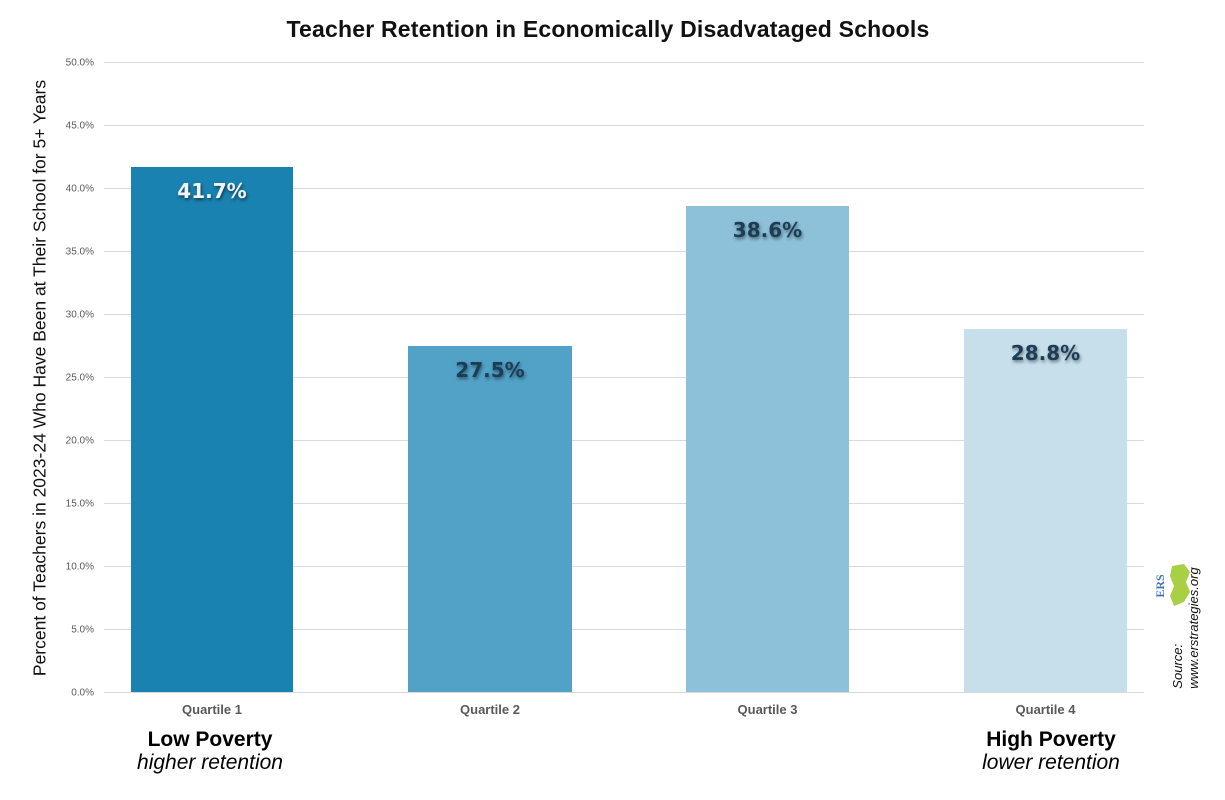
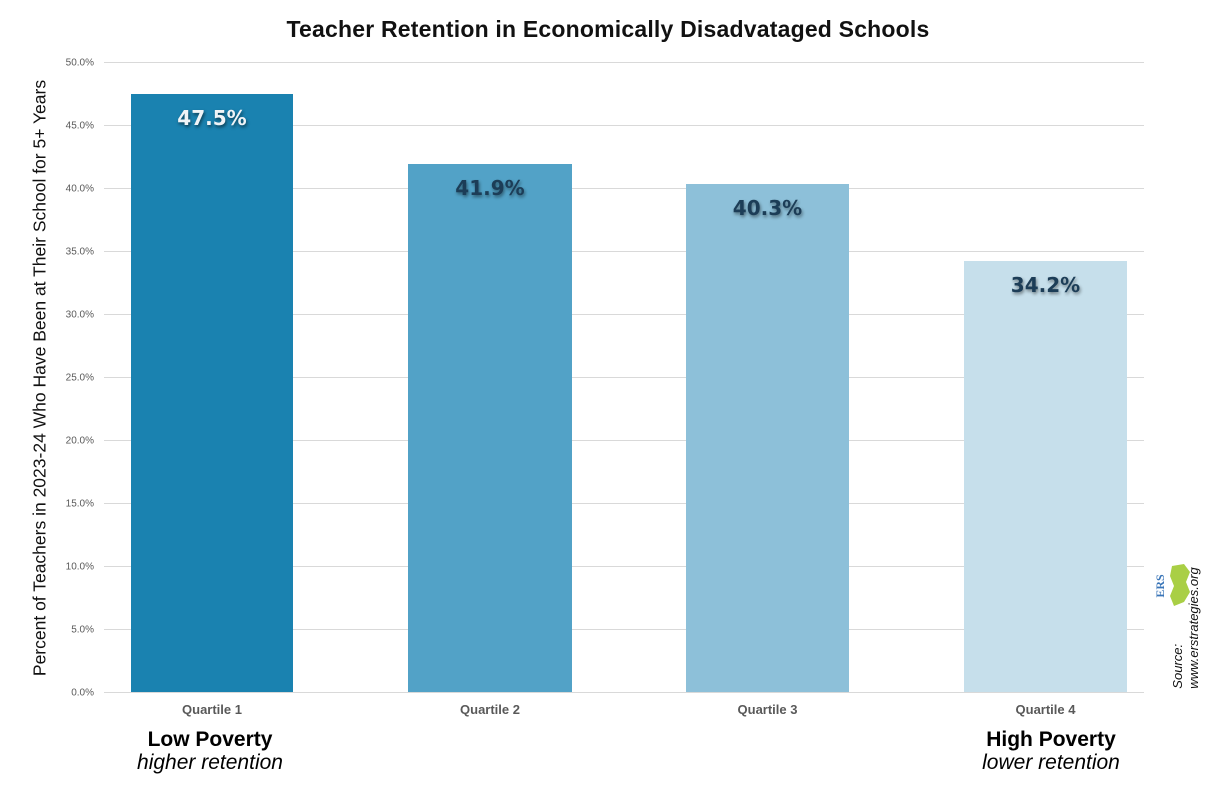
Quartile 1: 41.7% -> 47.5%
Quartile 2: 27.5% -> 41.9%
Quartile 3: 38.6% -> 40.3%
Quartile 4: 28.8% -> 34.2%
